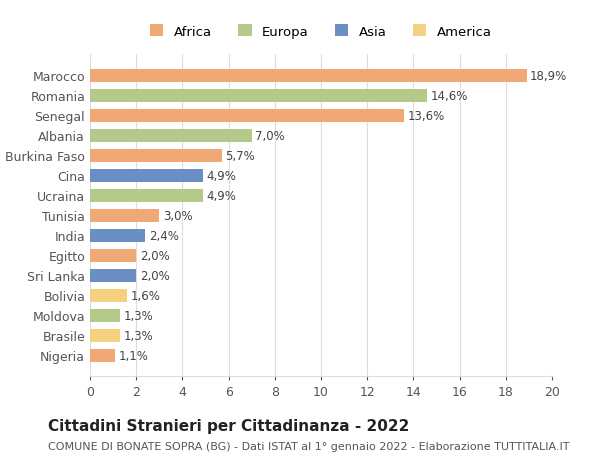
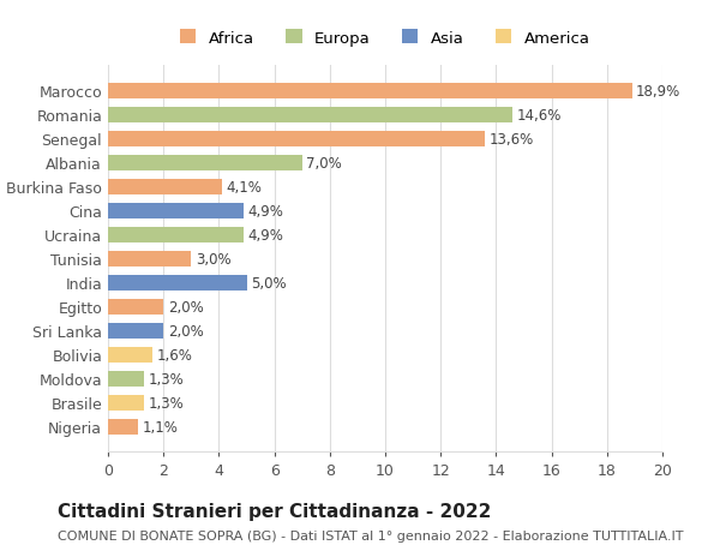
Burkina Faso: 5,7% -> 4,1%
India: 2,4% -> 5,0%
